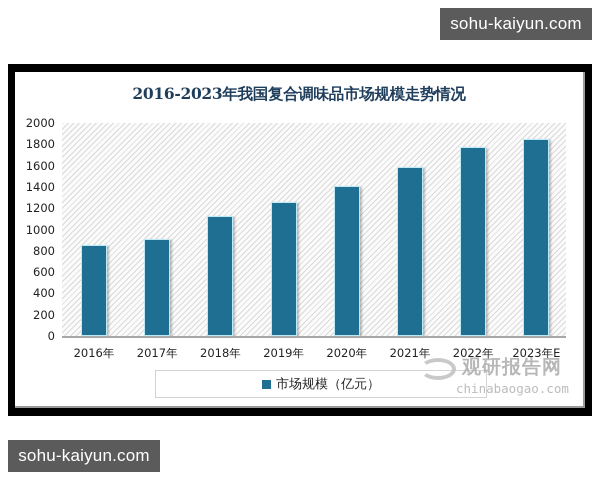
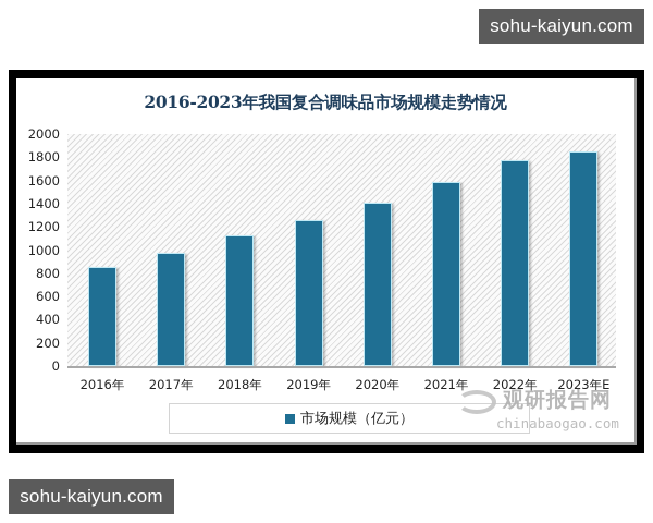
2017年: 910 -> 980
